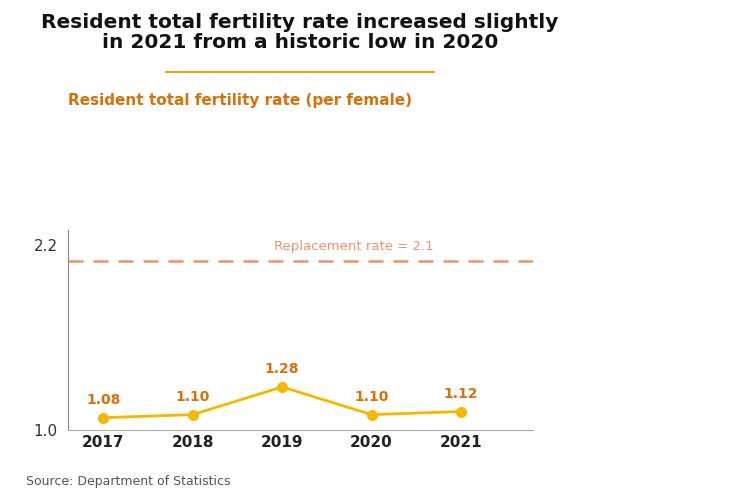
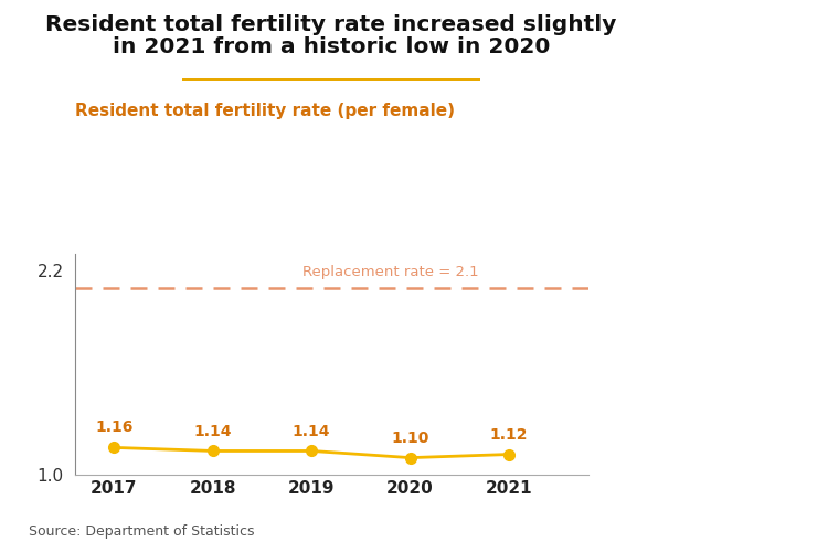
2017: 1.08 -> 1.16
2018: 1.10 -> 1.14
2019: 1.28 -> 1.14
